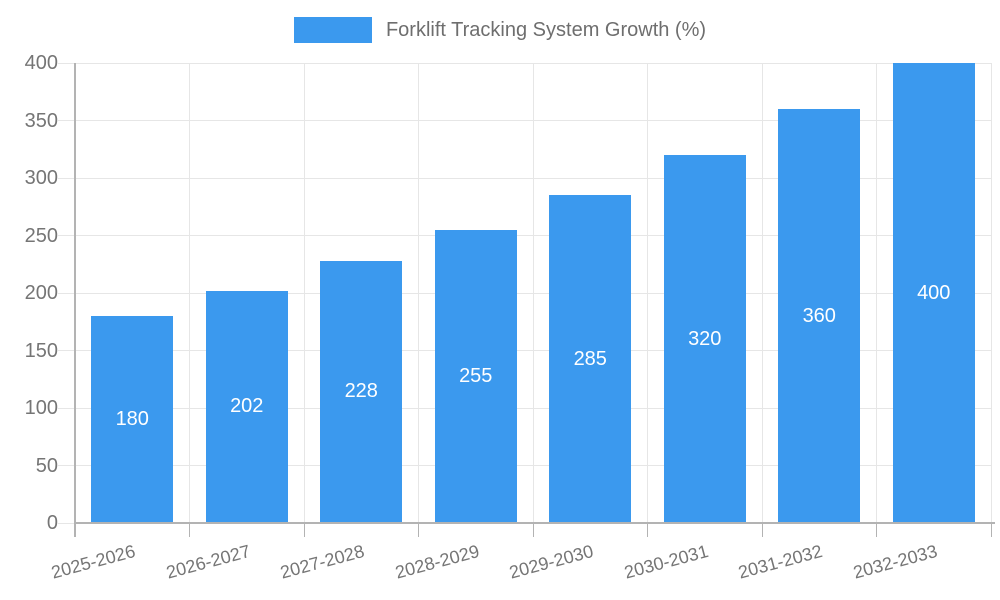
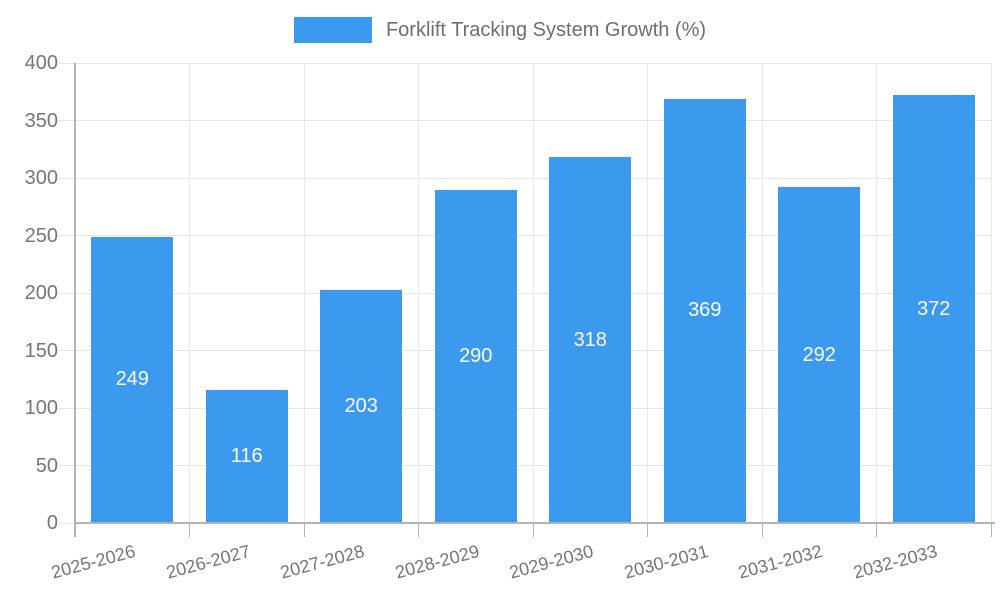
2025-2026: 180 -> 249
2026-2027: 202 -> 116
2027-2028: 228 -> 203
2028-2029: 255 -> 290
2029-2030: 285 -> 318
2030-2031: 320 -> 369
2031-2032: 360 -> 292
2032-2033: 400 -> 372
